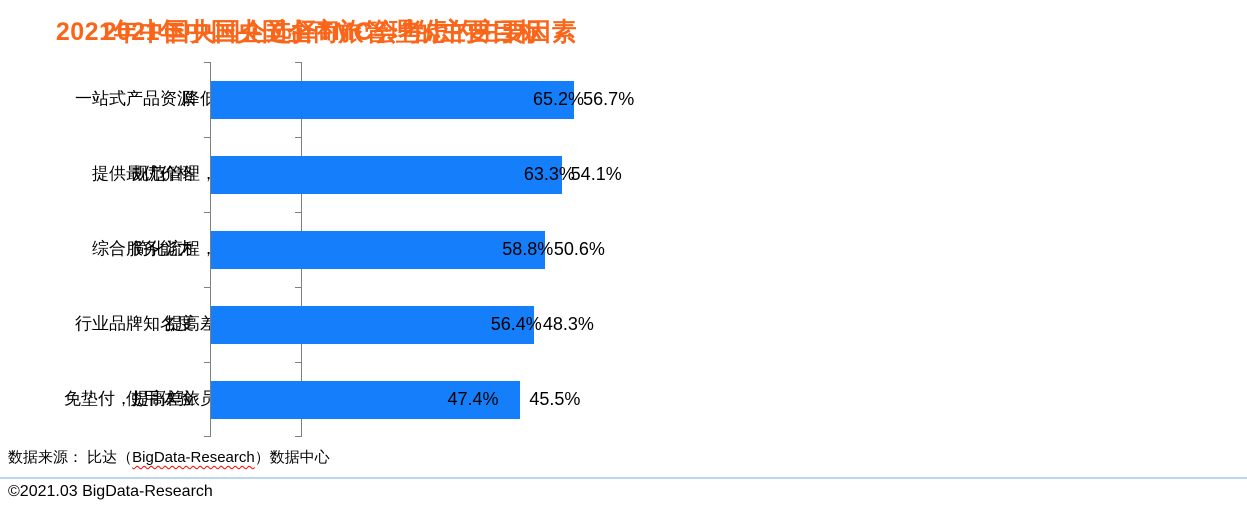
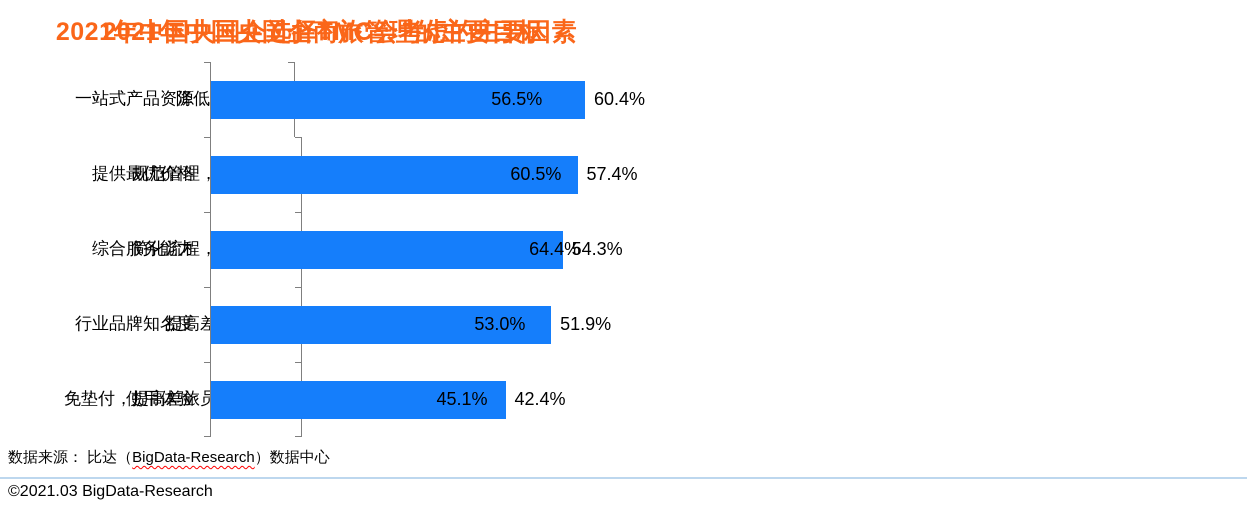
2021年中国央国企商旅管理的主要目标/降低差旅成本: 56.7% -> 60.4%
2021年中国央国企商旅管理的主要目标/规范管理，合规透明: 54.1% -> 57.4%
2021年中国央国企商旅管理的主要目标/简化流程，提高效率: 50.6% -> 54.3%
2021年中国央国企商旅管理的主要目标/提高差旅安全性: 48.3% -> 51.9%
2021年中国央国企商旅管理的主要目标/免垫付，提高差旅员工满意度: 45.5% -> 42.4%
2021年中国央国企选择TMC会考虑的主要因素/一站式产品资源: 65.2% -> 56.5%
2021年中国央国企选择TMC会考虑的主要因素/提供最优价格: 63.3% -> 60.5%
2021年中国央国企选择TMC会考虑的主要因素/综合服务能力: 58.8% -> 64.4%
2021年中国央国企选择TMC会考虑的主要因素/行业品牌知名度: 56.4% -> 53.0%
2021年中国央国企选择TMC会考虑的主要因素/使用体验: 47.4% -> 45.1%
